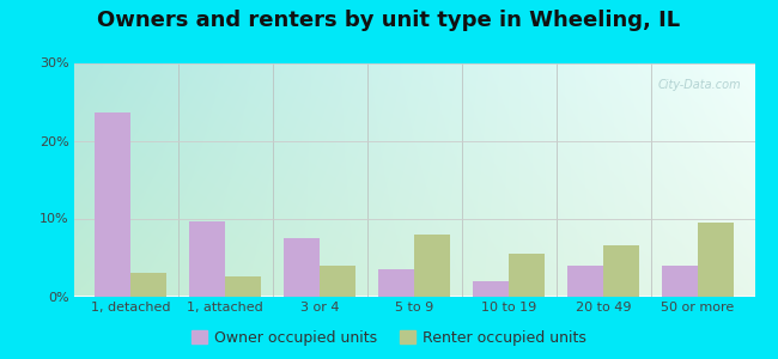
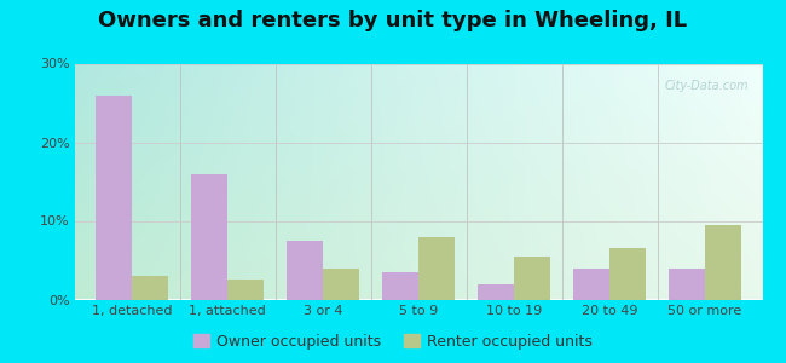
Owner occupied units/1, detached: 23.6% -> 26.0%
Owner occupied units/1, attached: 9.6% -> 16.0%
